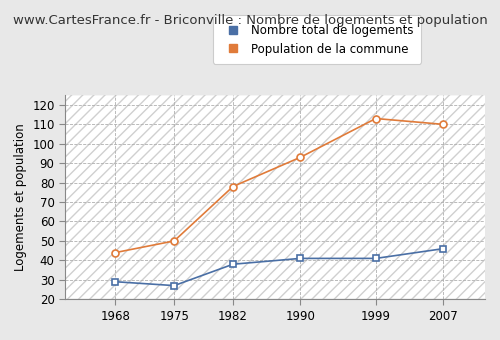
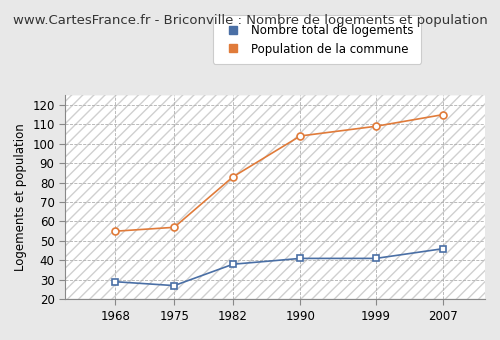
Population de la commune/1968: 44 -> 55
Population de la commune/1975: 50 -> 57
Population de la commune/1982: 78 -> 83
Population de la commune/1990: 93 -> 104
Population de la commune/1999: 113 -> 109
Population de la commune/2007: 110 -> 115
